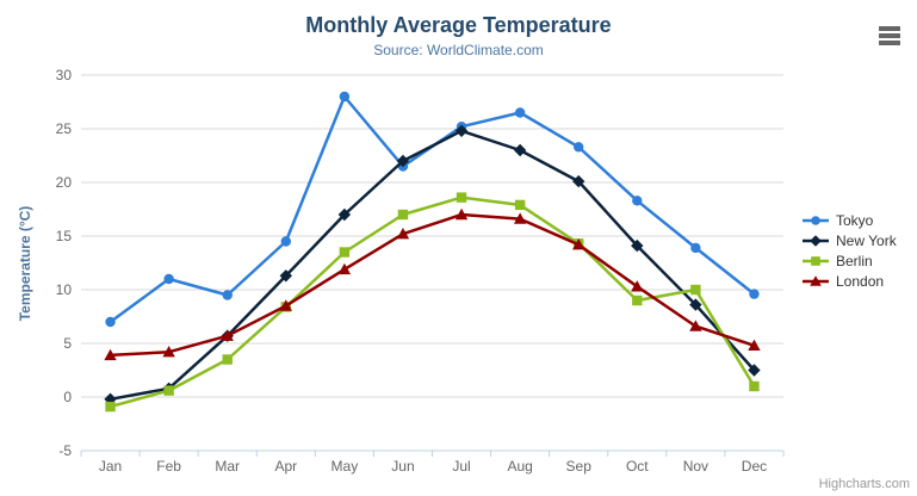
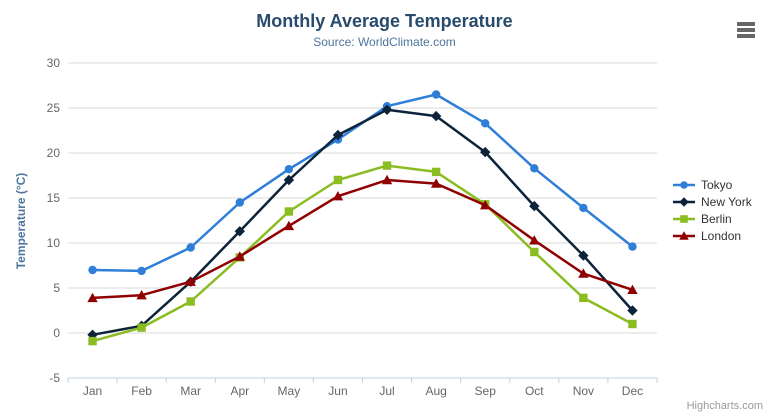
Tokyo/Feb: 11 -> 7
Tokyo/May: 28 -> 18
New York/Aug: 23 -> 24
Berlin/Nov: 10 -> 4
